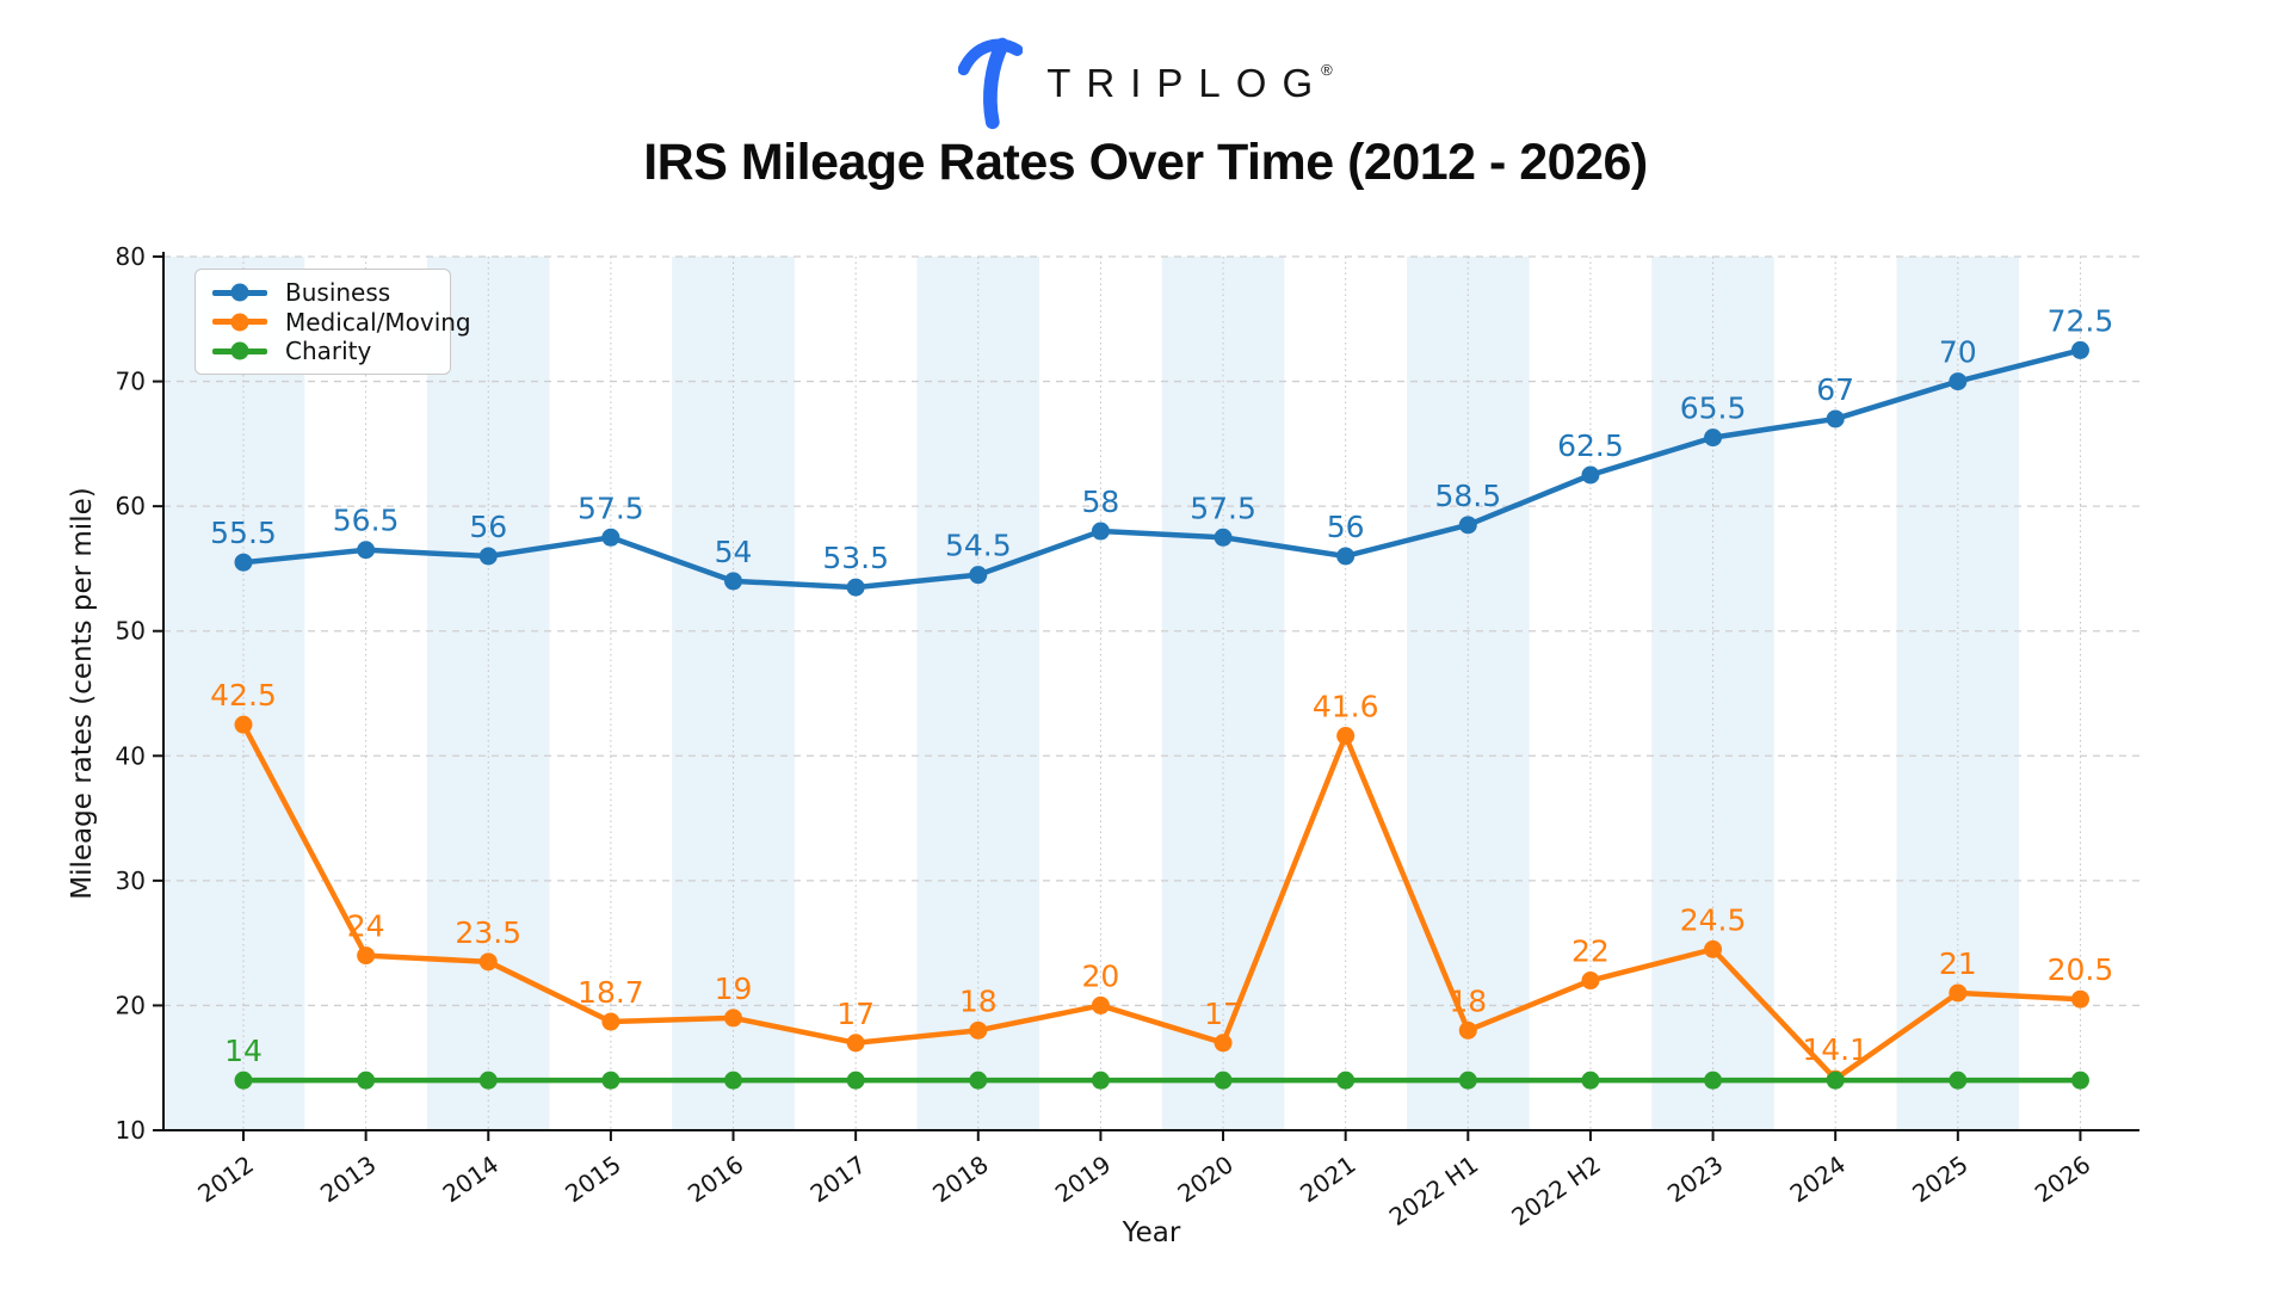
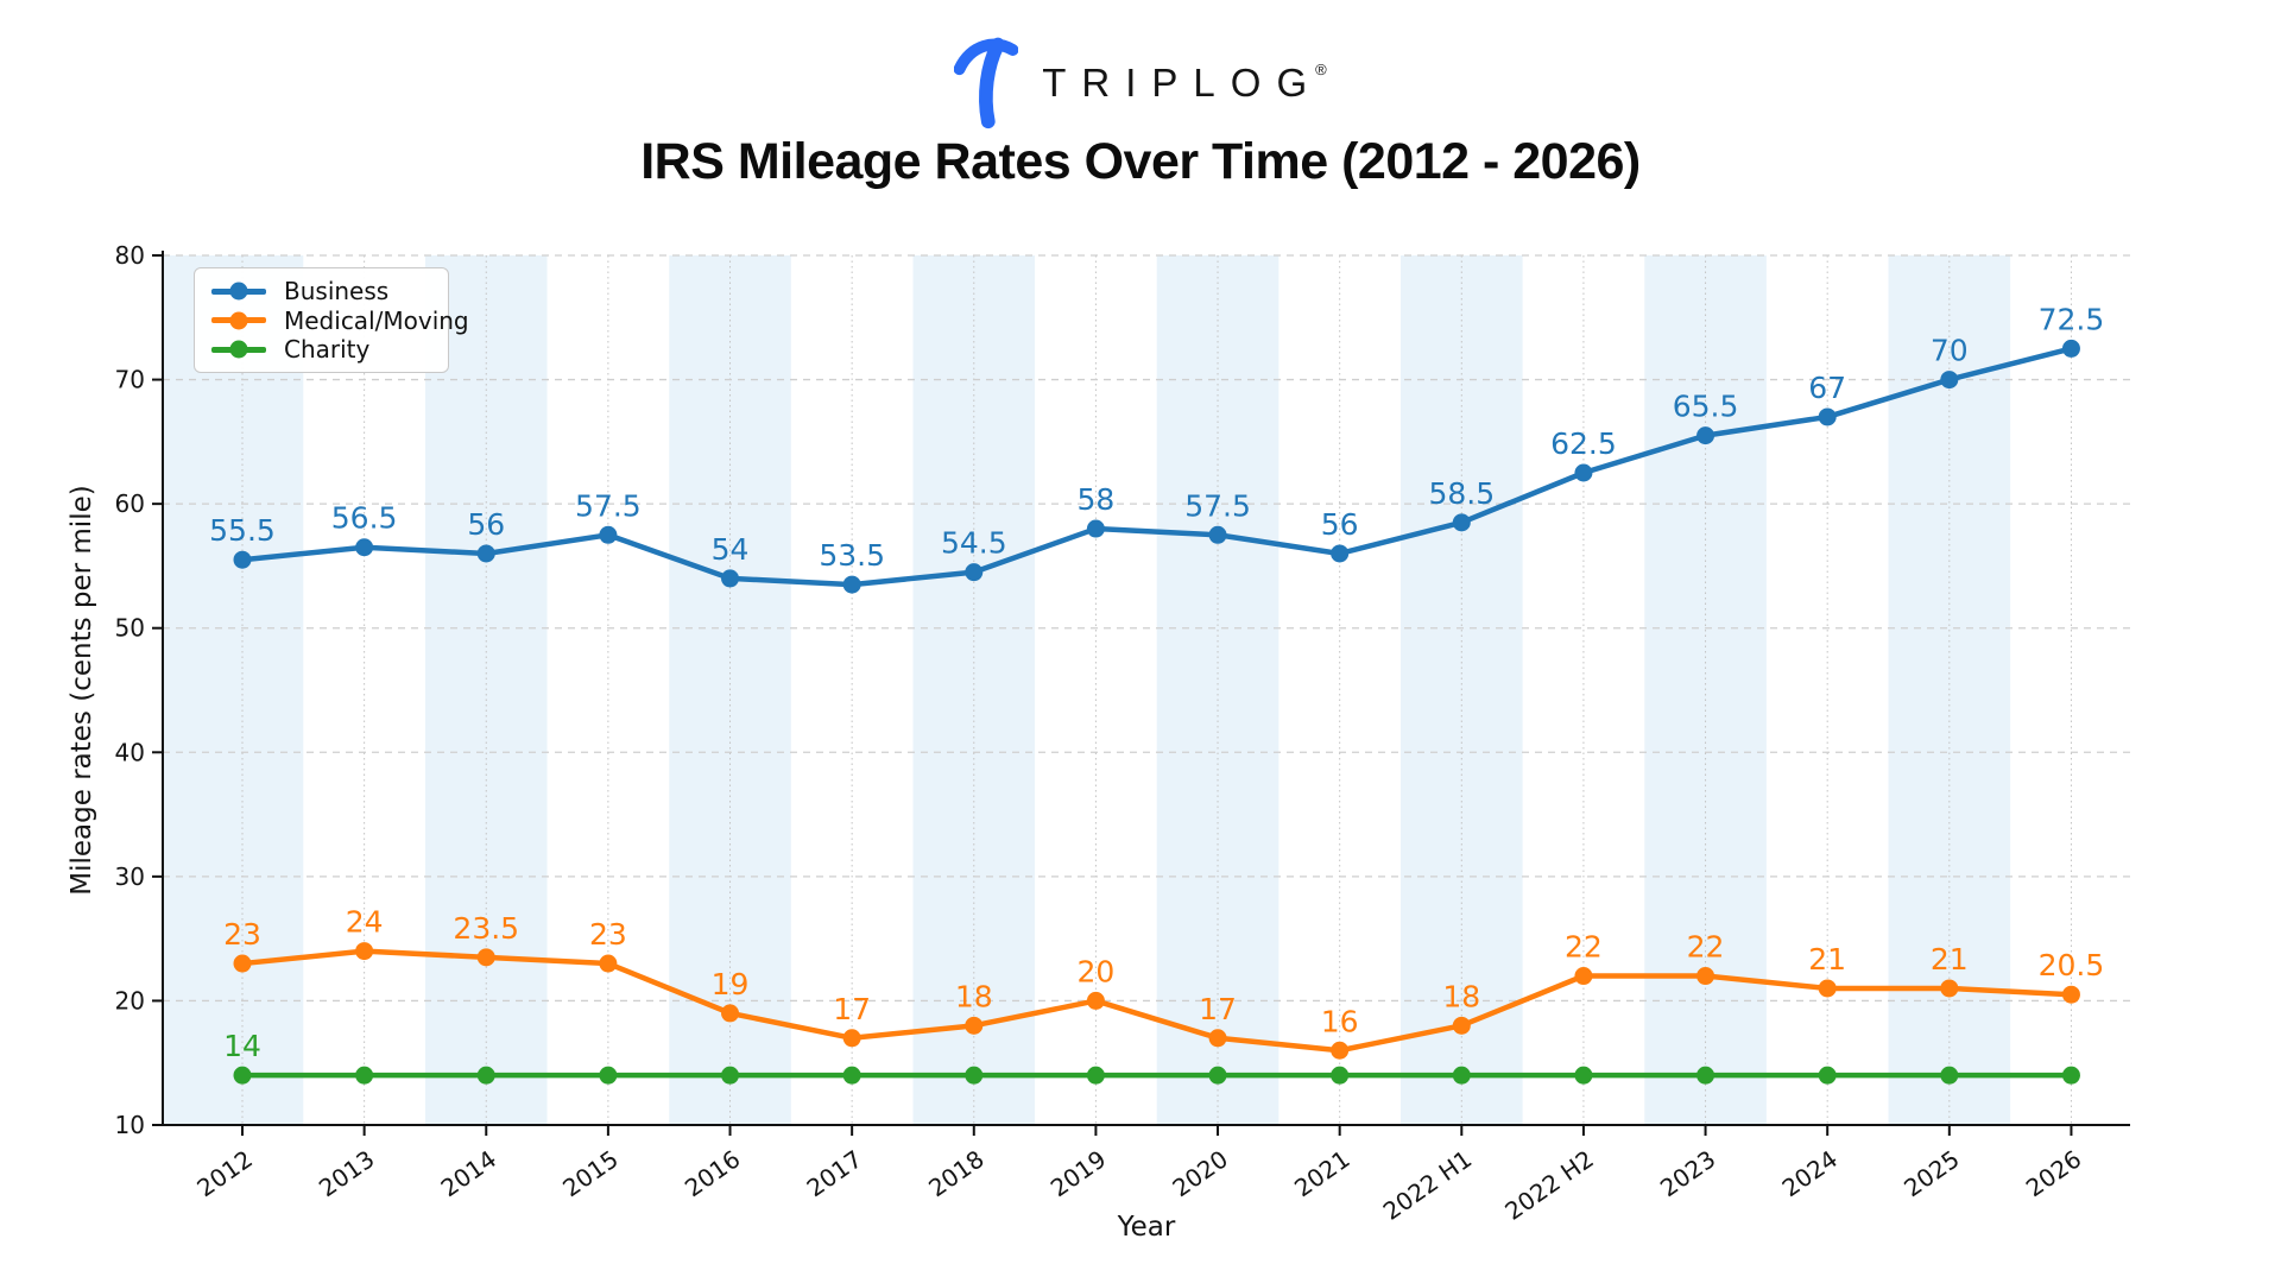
Medical/Moving/2012: 42.5 -> 23
Medical/Moving/2015: 18.7 -> 23
Medical/Moving/2021: 41.6 -> 16
Medical/Moving/2023: 24.5 -> 22
Medical/Moving/2024: 14.1 -> 21
